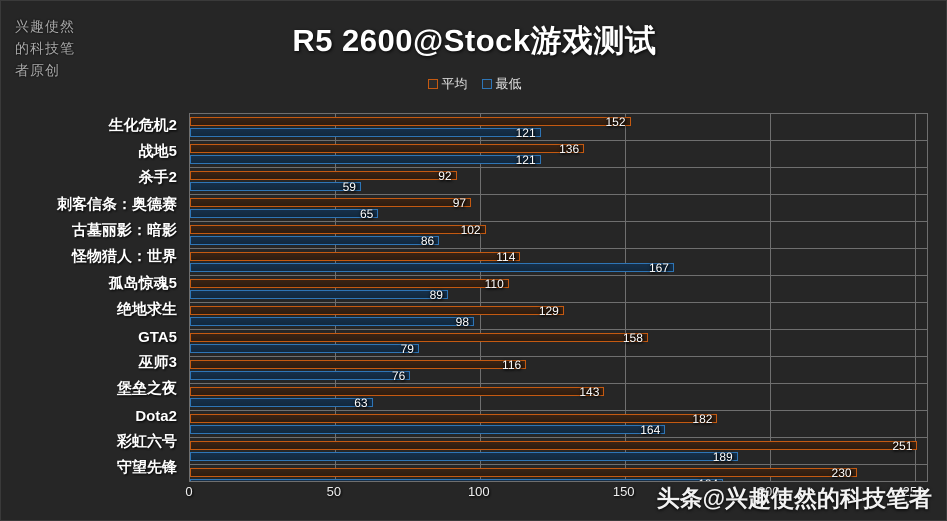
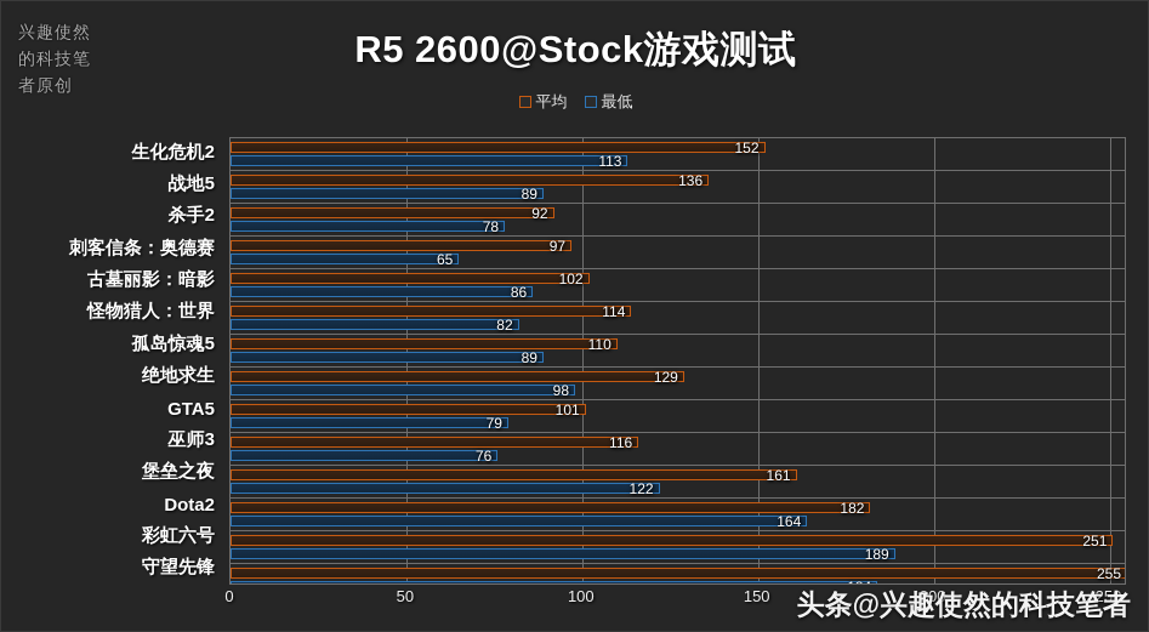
最低/生化危机2: 121 -> 113
最低/战地5: 121 -> 89
最低/杀手2: 59 -> 78
最低/怪物猎人：世界: 167 -> 82
平均/GTA5: 158 -> 101
平均/堡垒之夜: 143 -> 161
最低/堡垒之夜: 63 -> 122
平均/守望先锋: 230 -> 255
